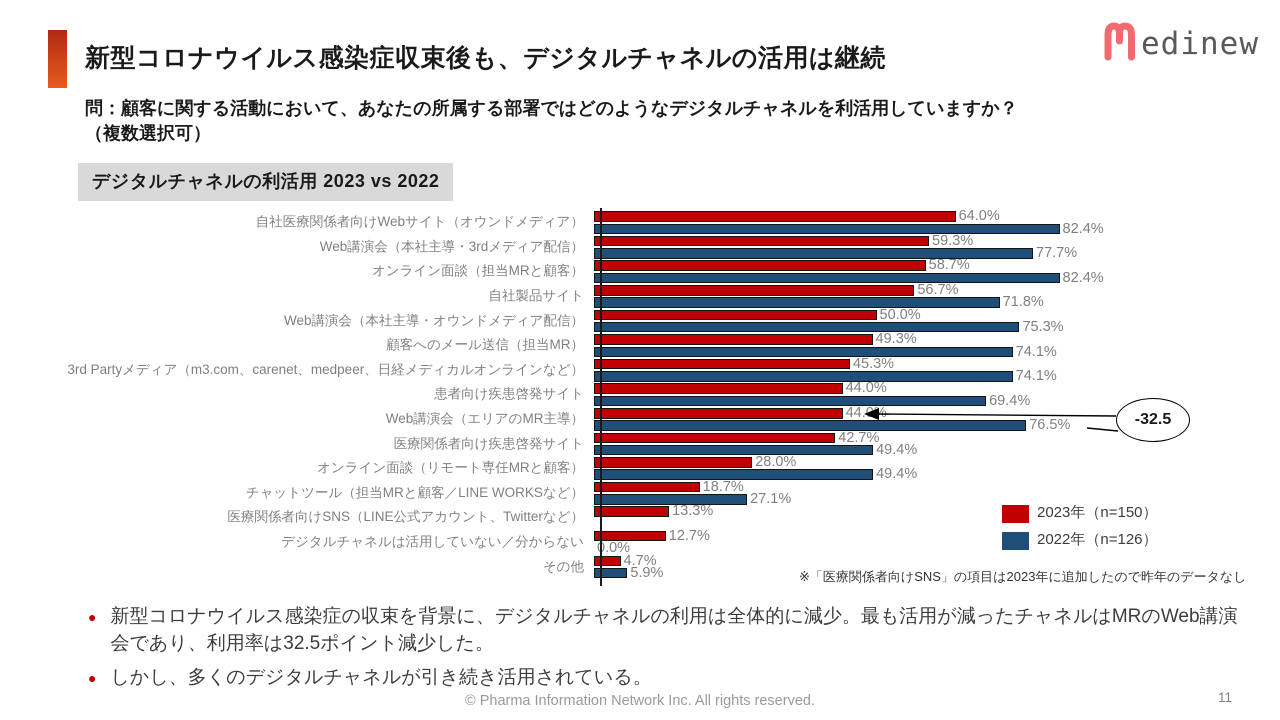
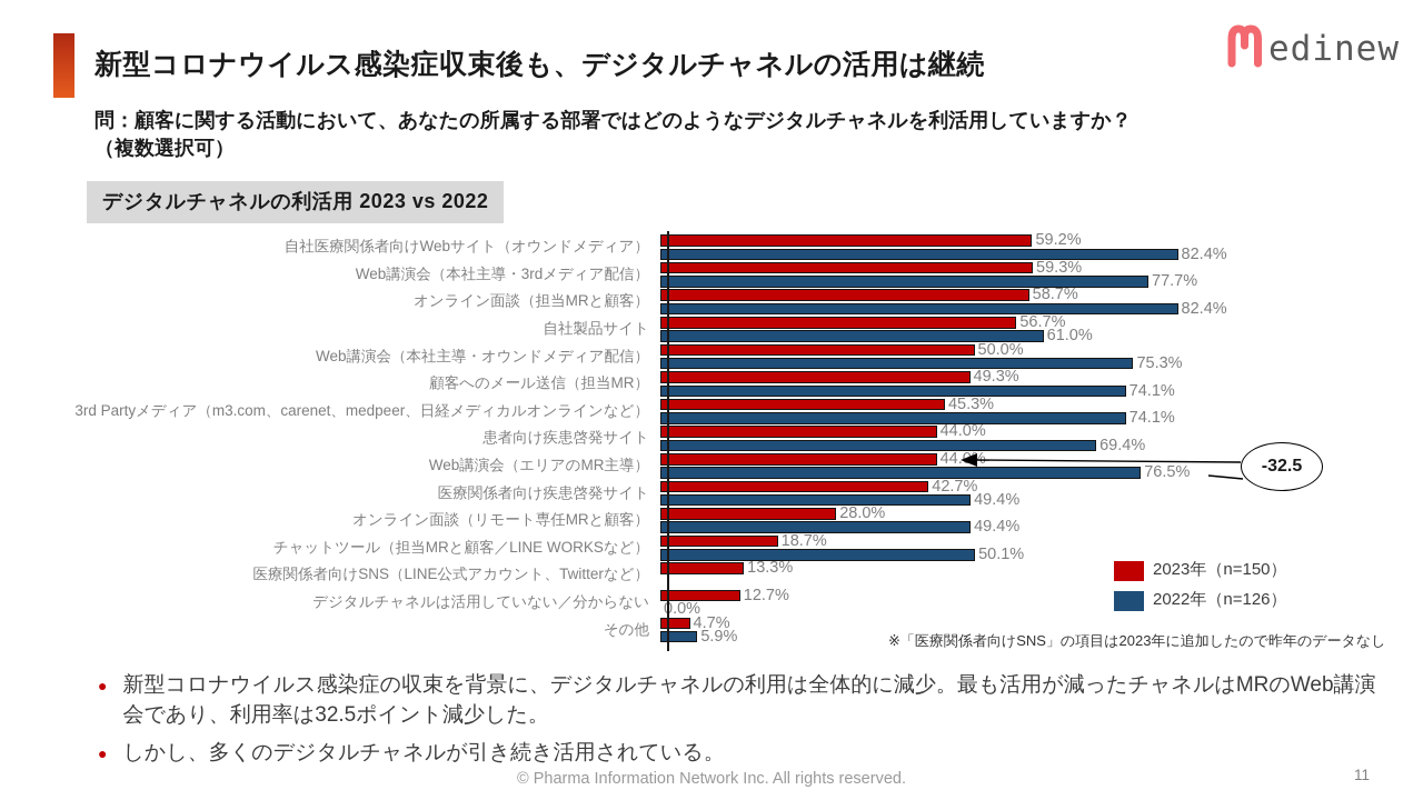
2023年（n=150）/自社医療関係者向けWebサイト（オウンドメディア）: 64.0% -> 59.2%
2022年（n=126）/自社製品サイト: 71.8% -> 61.0%
2022年（n=126）/チャットツール（担当MRと顧客／LINE WORKSなど）: 27.1% -> 50.1%
